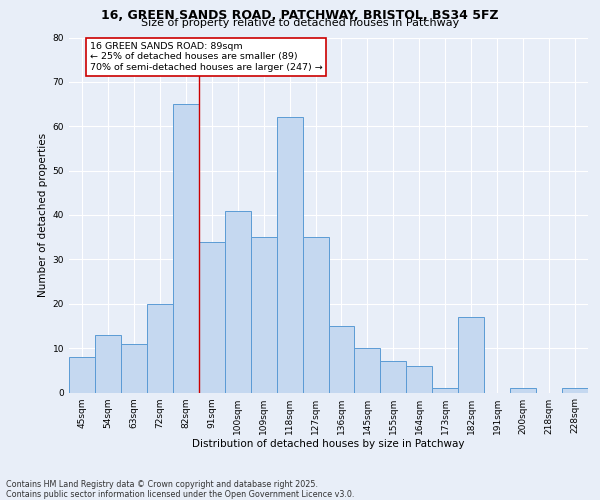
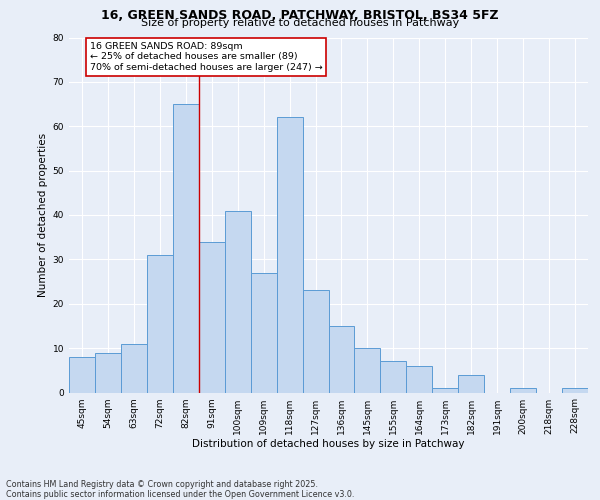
54sqm: 13 -> 9
72sqm: 20 -> 31
109sqm: 35 -> 27
127sqm: 35 -> 23
182sqm: 17 -> 4
